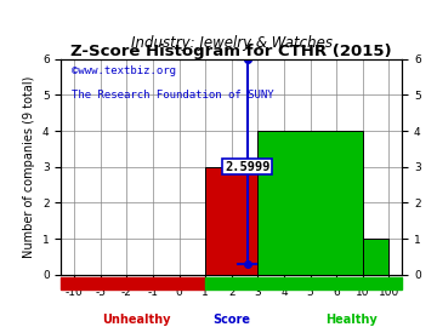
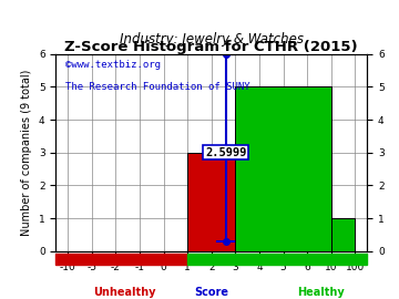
5: 4 -> 5
